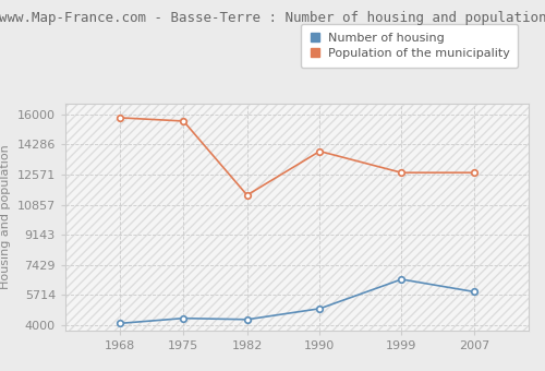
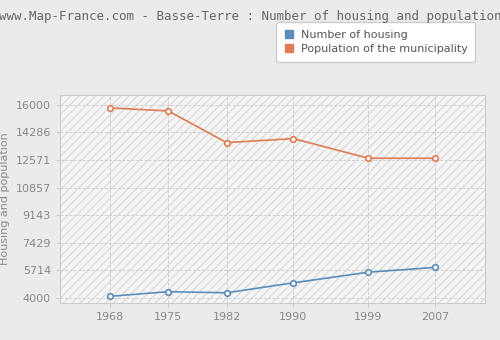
Population of the municipality/1982: 11400 -> 13600
Number of housing/1999: 6600 -> 5600
